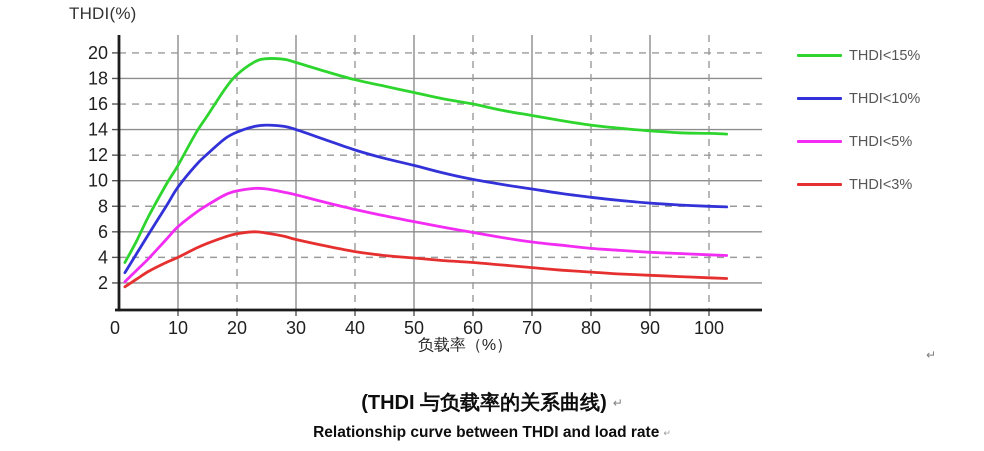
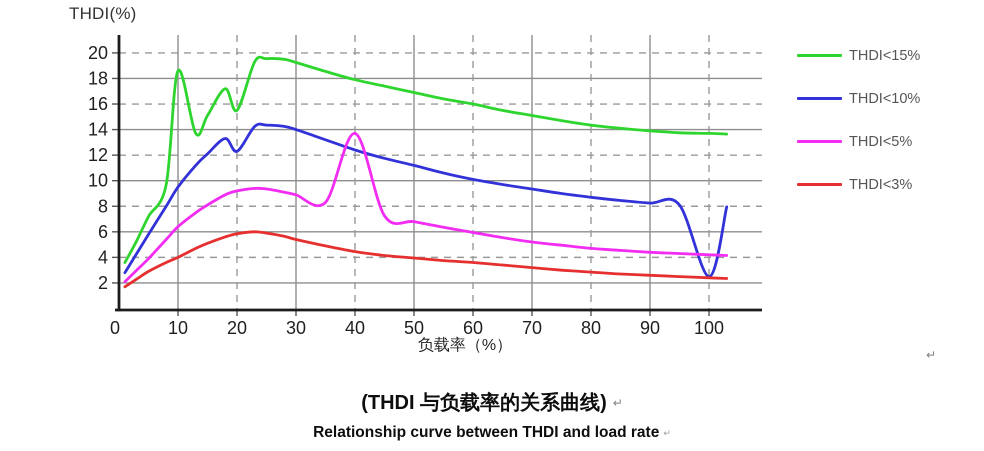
THDI<15%/10: 11.2 -> 18.6
THDI<15%/20: 18.3 -> 15.5
THDI<10%/20: 13.8 -> 12.3
THDI<5%/40: 7.8 -> 13.7
THDI<10%/100: 8.0 -> 2.5
